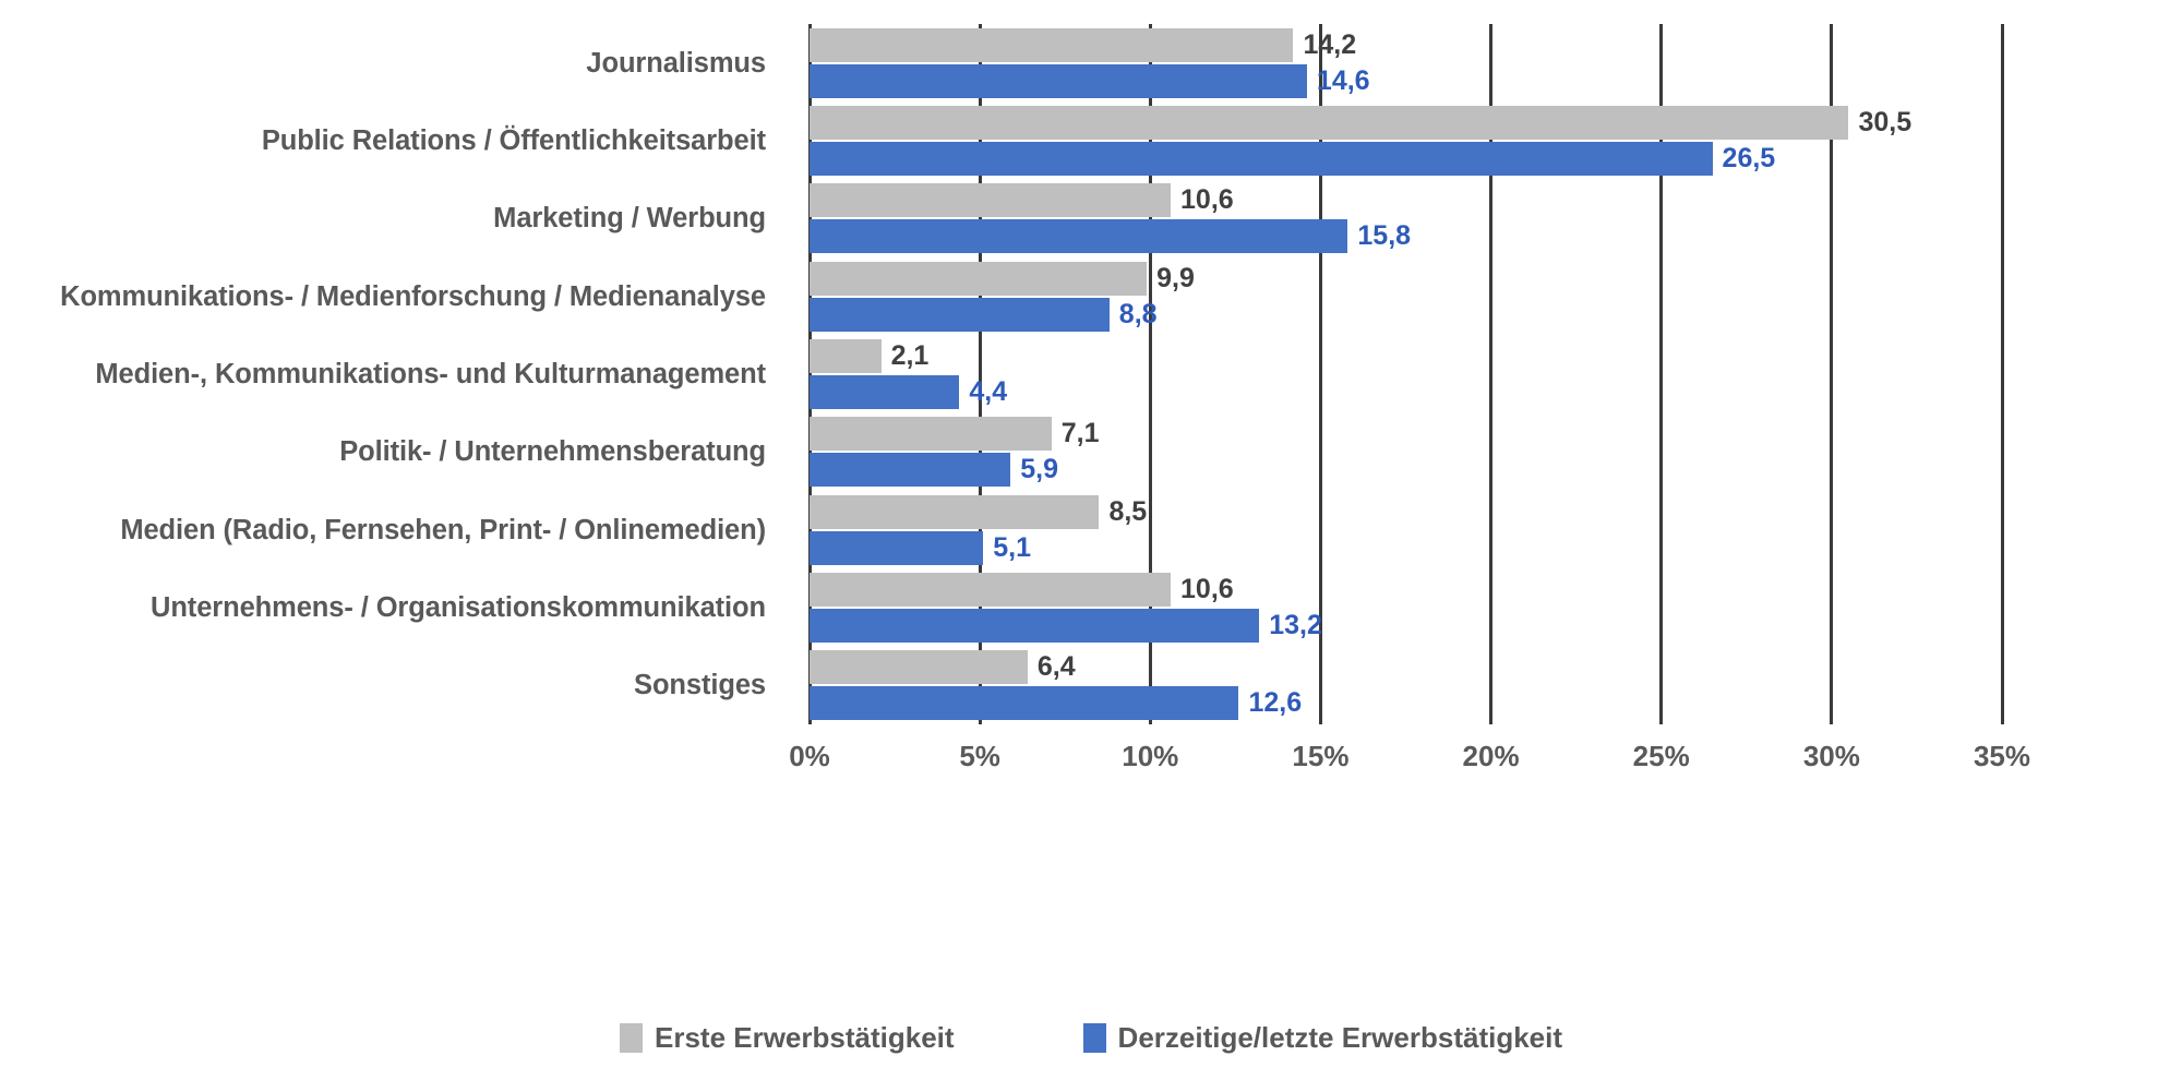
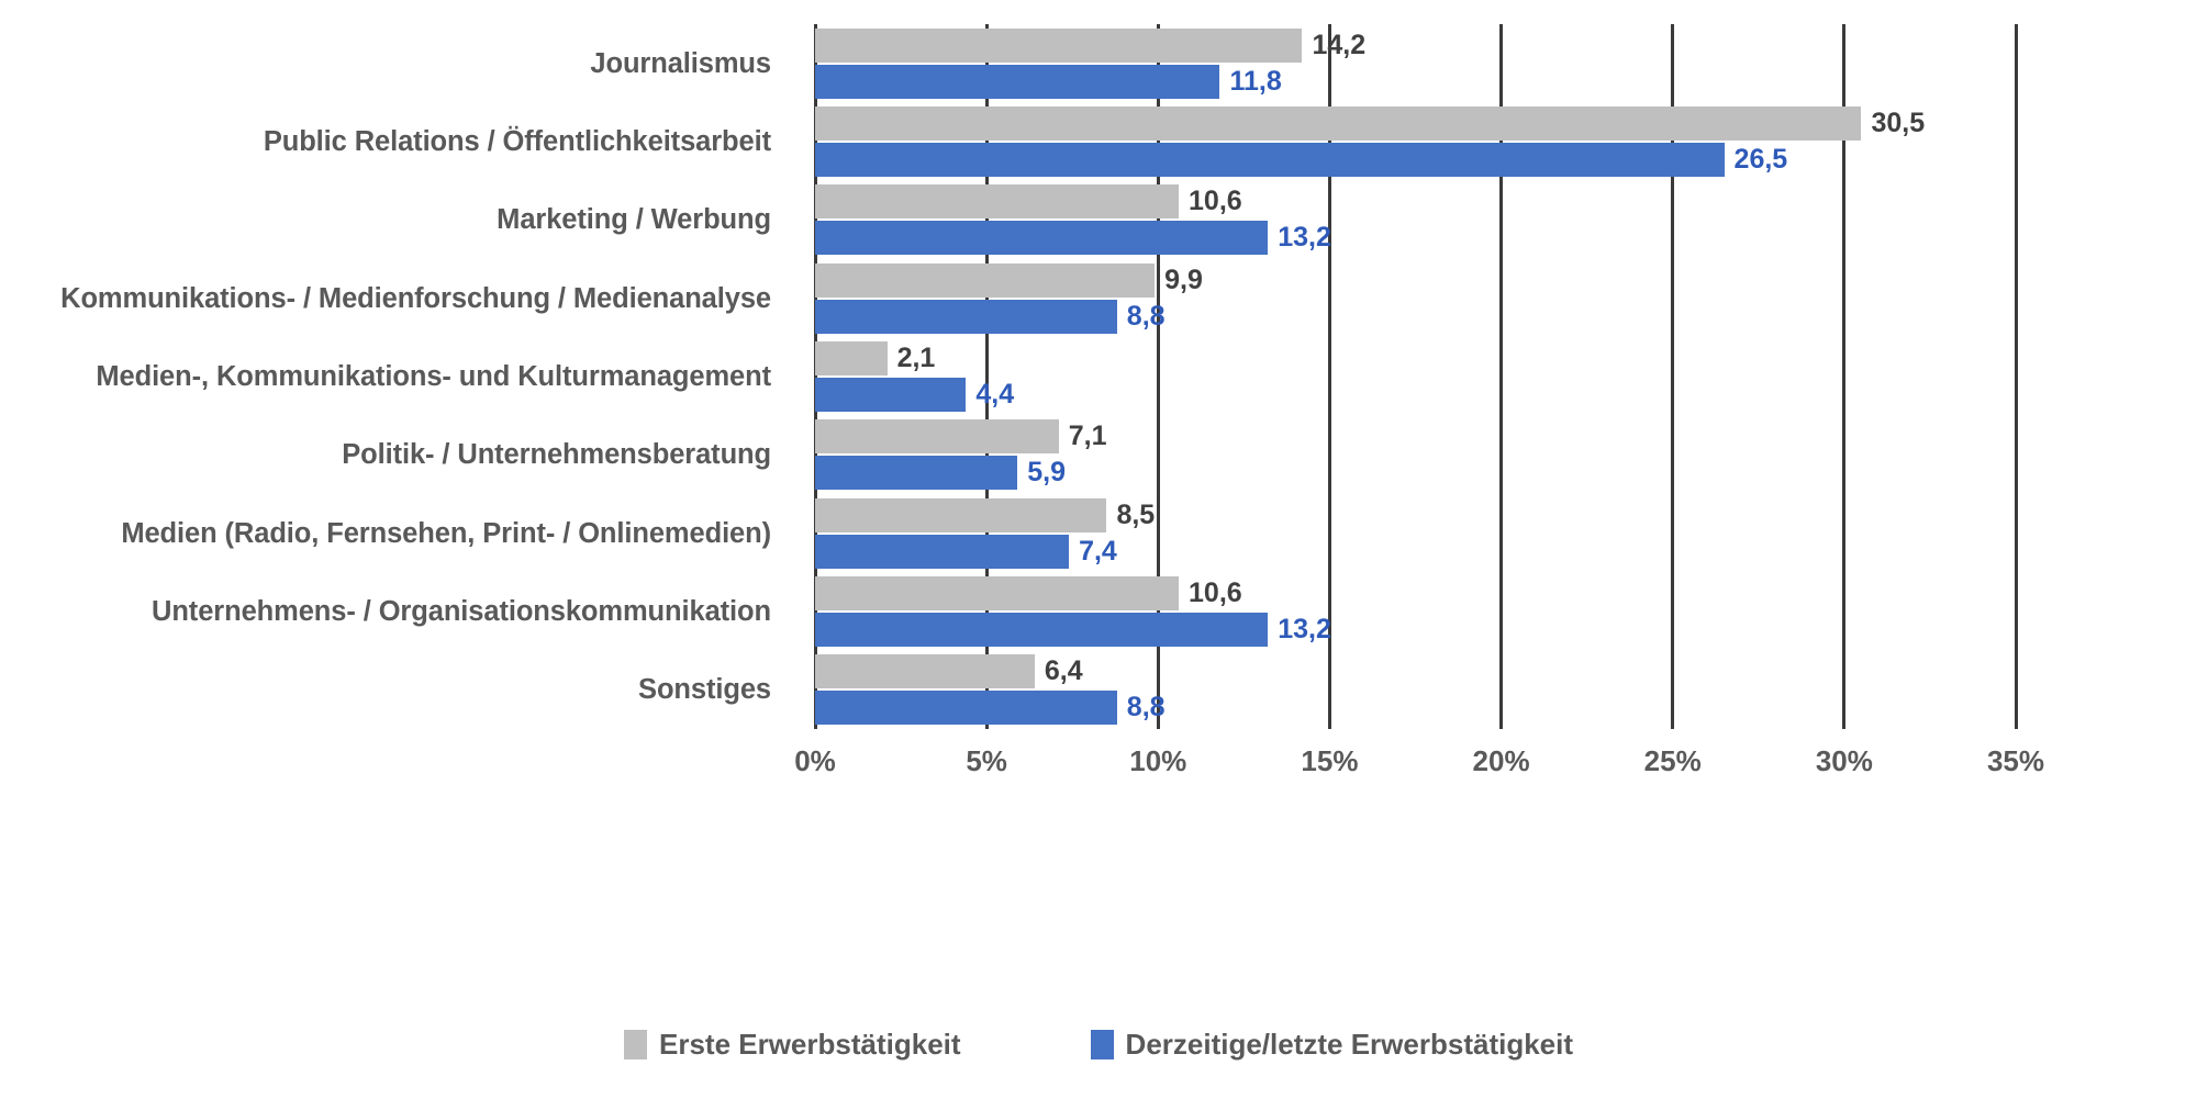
Derzeitige/letzte Erwerbstätigkeit/Journalismus: 14,6 -> 11,8
Derzeitige/letzte Erwerbstätigkeit/Marketing / Werbung: 15,8 -> 13,2
Derzeitige/letzte Erwerbstätigkeit/Medien (Radio, Fernsehen, Print- / Onlinemedien): 5,1 -> 7,4
Derzeitige/letzte Erwerbstätigkeit/Sonstiges: 12,6 -> 8,8
